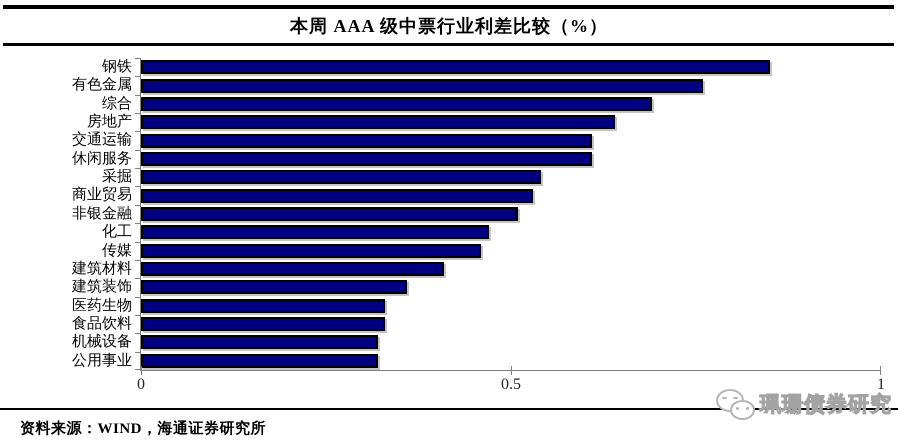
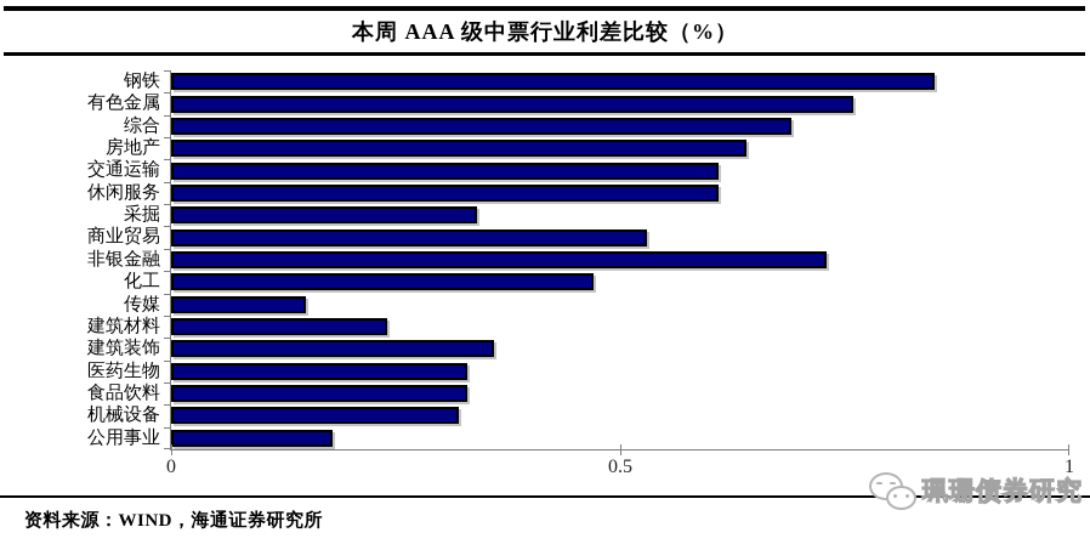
采掘: 0.54 -> 0.34
非银金融: 0.51 -> 0.73
传媒: 0.46 -> 0.15
建筑材料: 0.41 -> 0.24
公用事业: 0.32 -> 0.18
